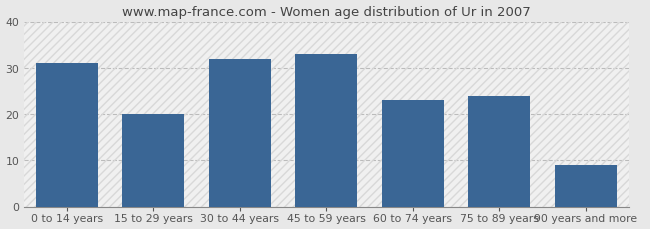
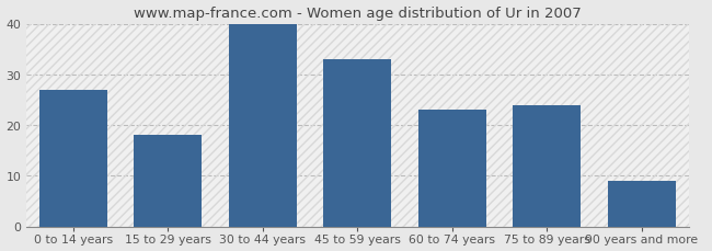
0 to 14 years: 31 -> 27
15 to 29 years: 20 -> 18
30 to 44 years: 32 -> 40
